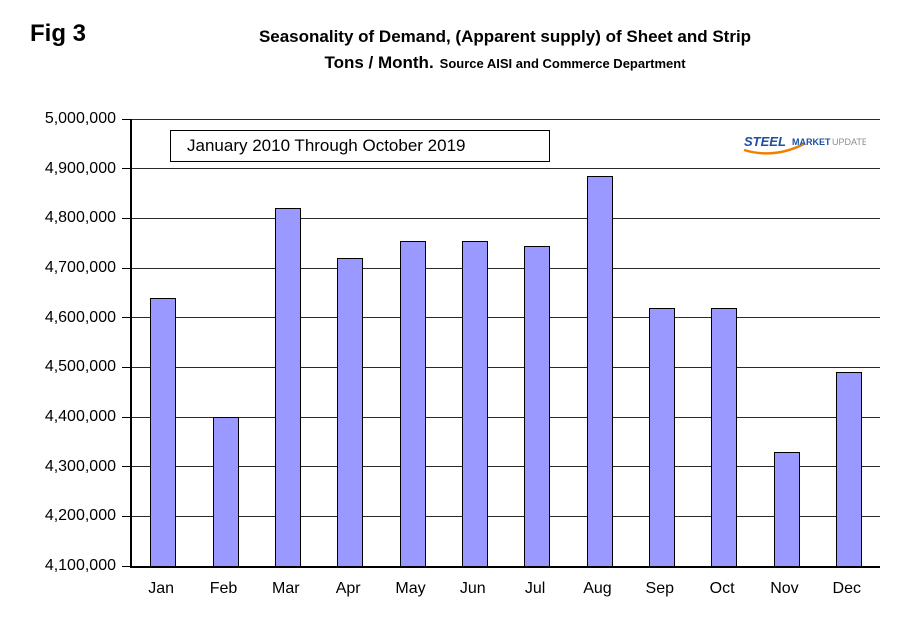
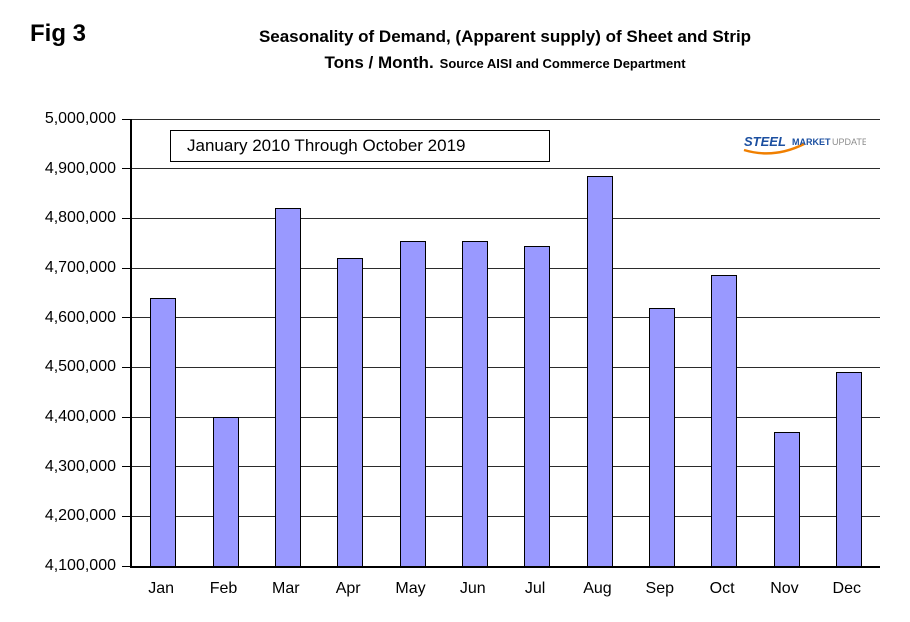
Oct: 4620000 -> 4680000
Nov: 4330000 -> 4370000
